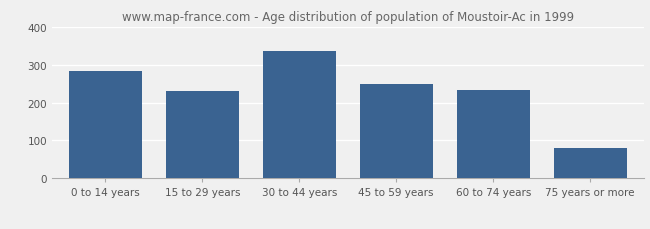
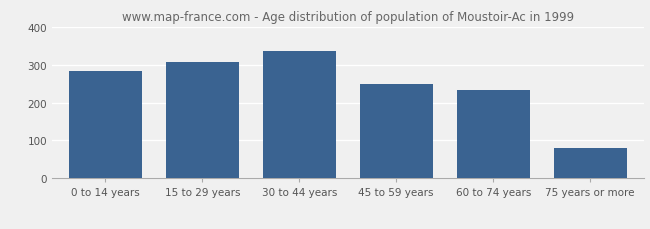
15 to 29 years: 230 -> 307
